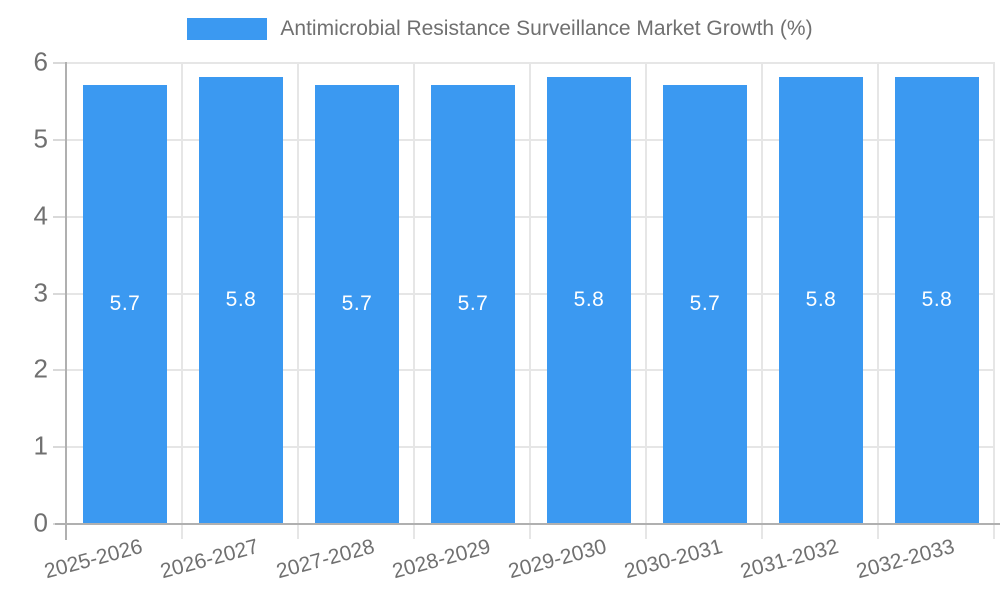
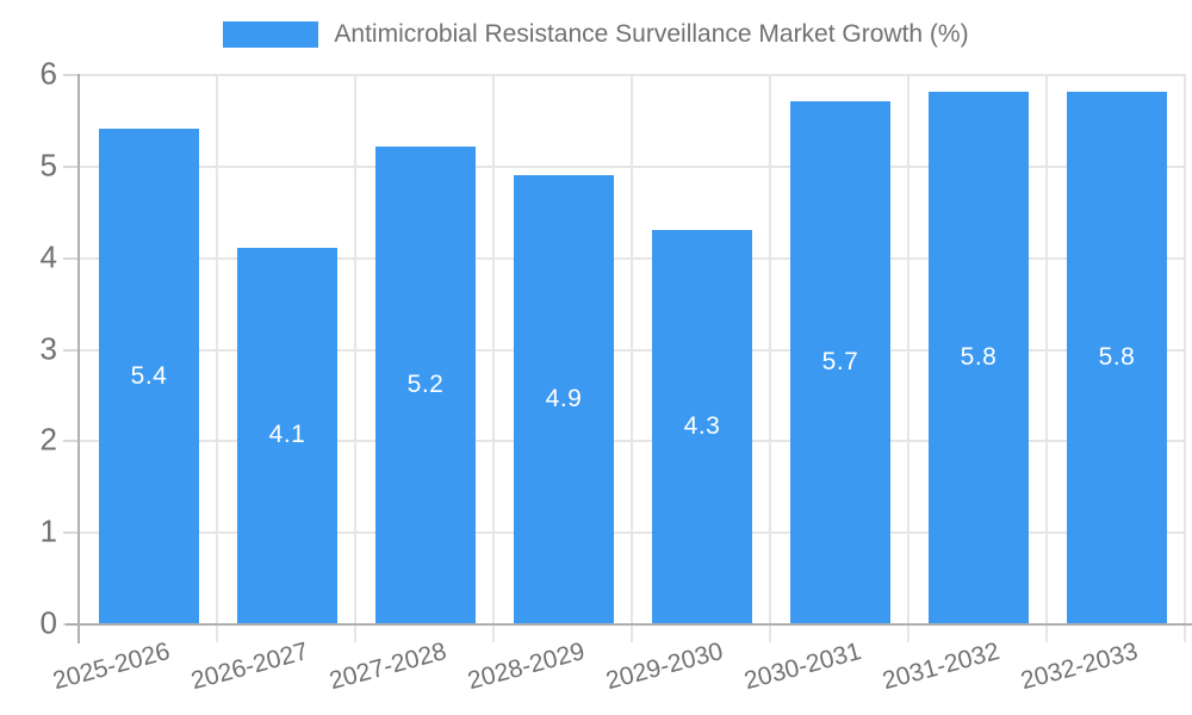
2025-2026: 5.7 -> 5.4
2026-2027: 5.8 -> 4.1
2027-2028: 5.7 -> 5.2
2028-2029: 5.7 -> 4.9
2029-2030: 5.8 -> 4.3
